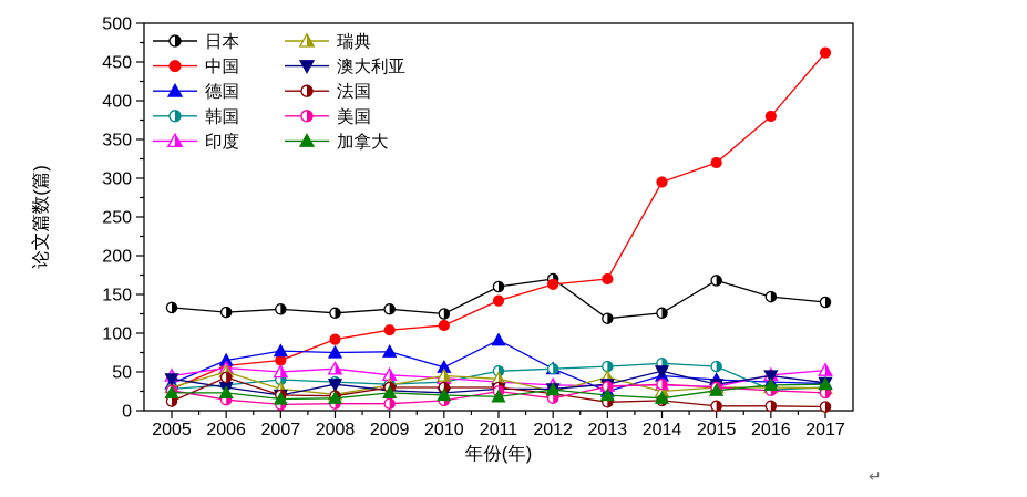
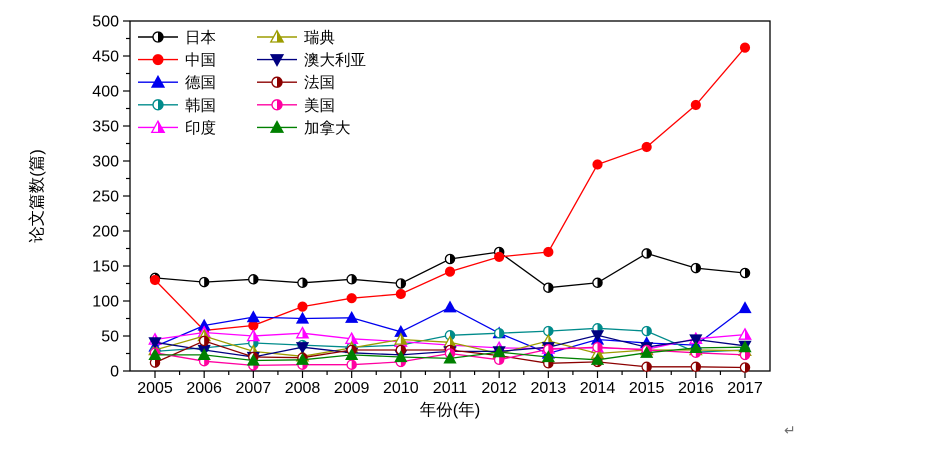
中国/2005: 30 -> 130
德国/2017: 40 -> 90
